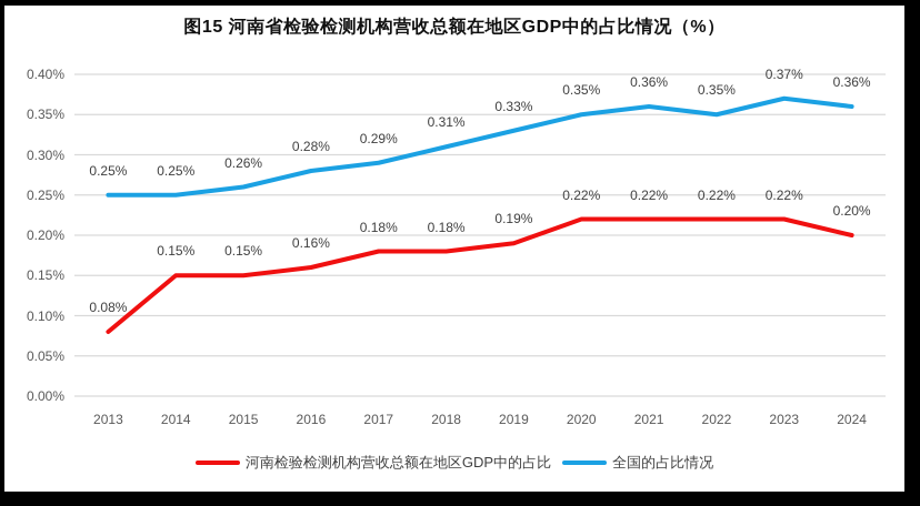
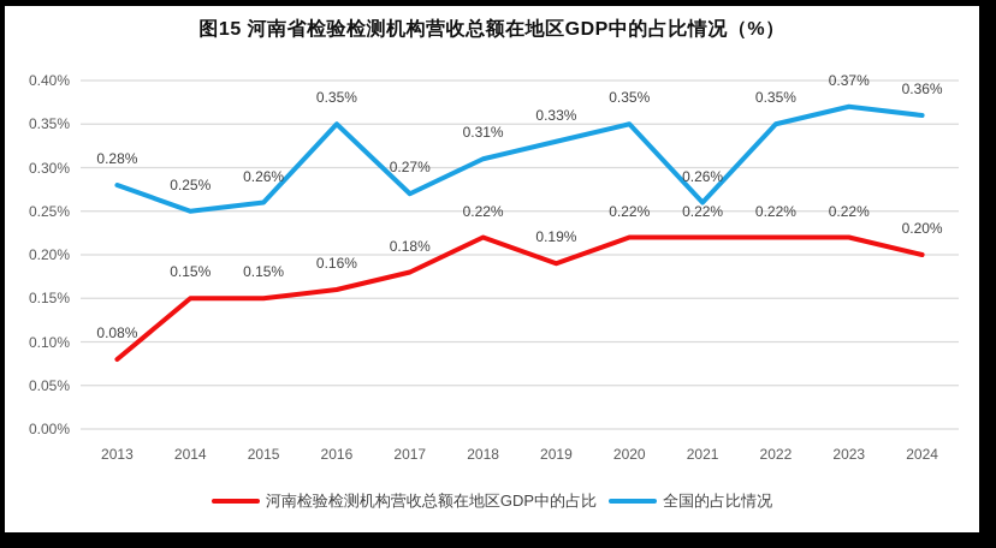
全国的占比情况/2013: 0.25% -> 0.28%
全国的占比情况/2016: 0.28% -> 0.35%
全国的占比情况/2017: 0.29% -> 0.27%
河南检验检测机构营收总额在地区GDP中的占比/2018: 0.18% -> 0.22%
全国的占比情况/2021: 0.36% -> 0.26%
